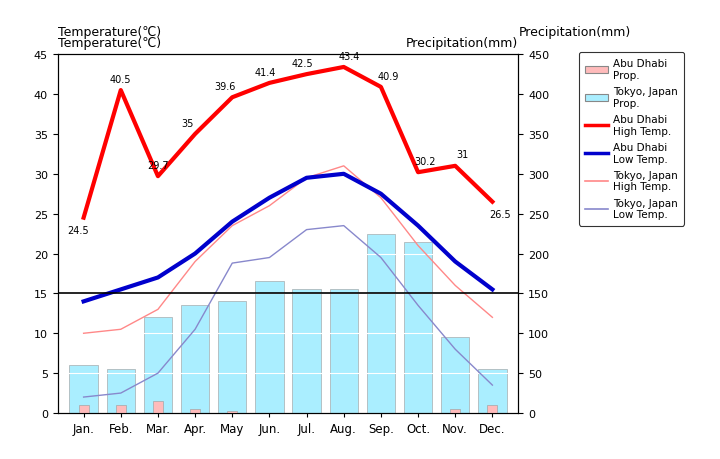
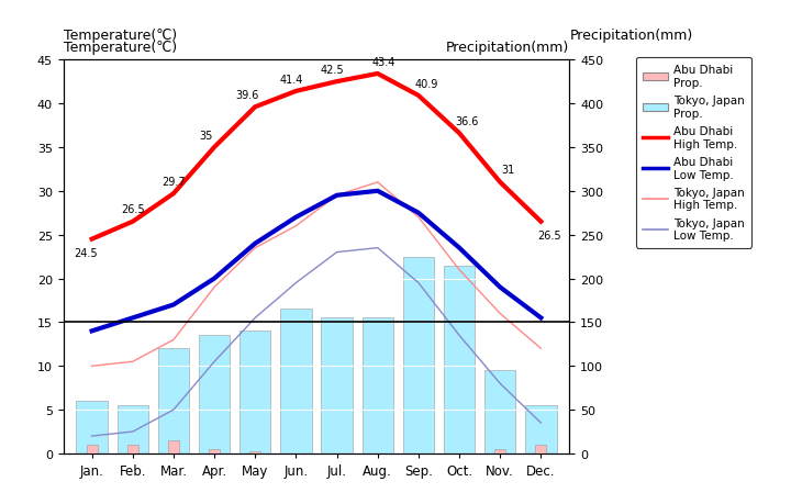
Abu Dhabi High Temp./Feb.: 40.5 -> 26.5
Tokyo, Japan Low Temp./May: 18.8 -> 15.5
Abu Dhabi High Temp./Oct.: 30.2 -> 36.6
